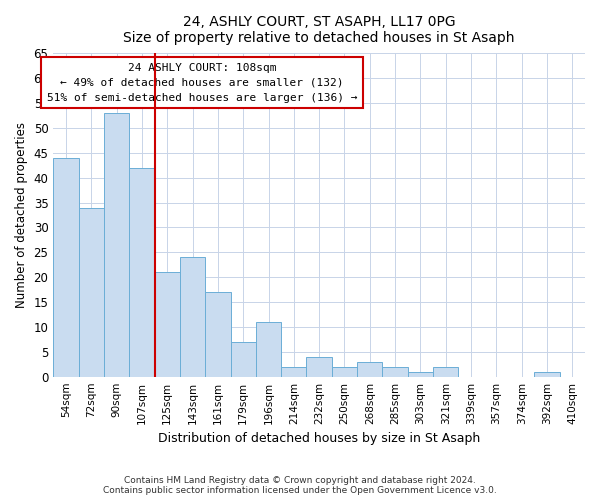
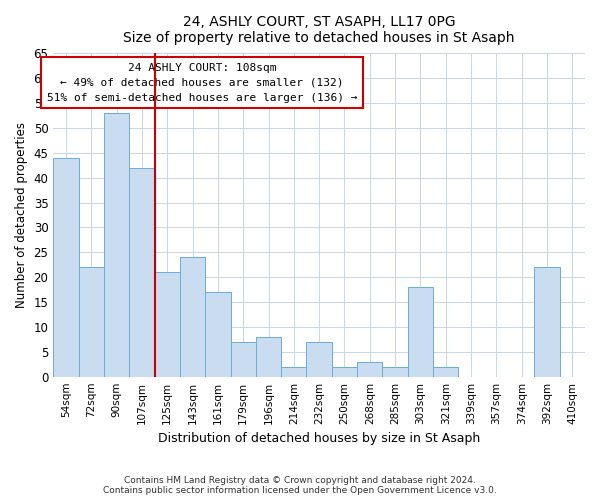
72sqm: 34 -> 22
196sqm: 11 -> 8
232sqm: 4 -> 7
303sqm: 1 -> 18
392sqm: 1 -> 22
